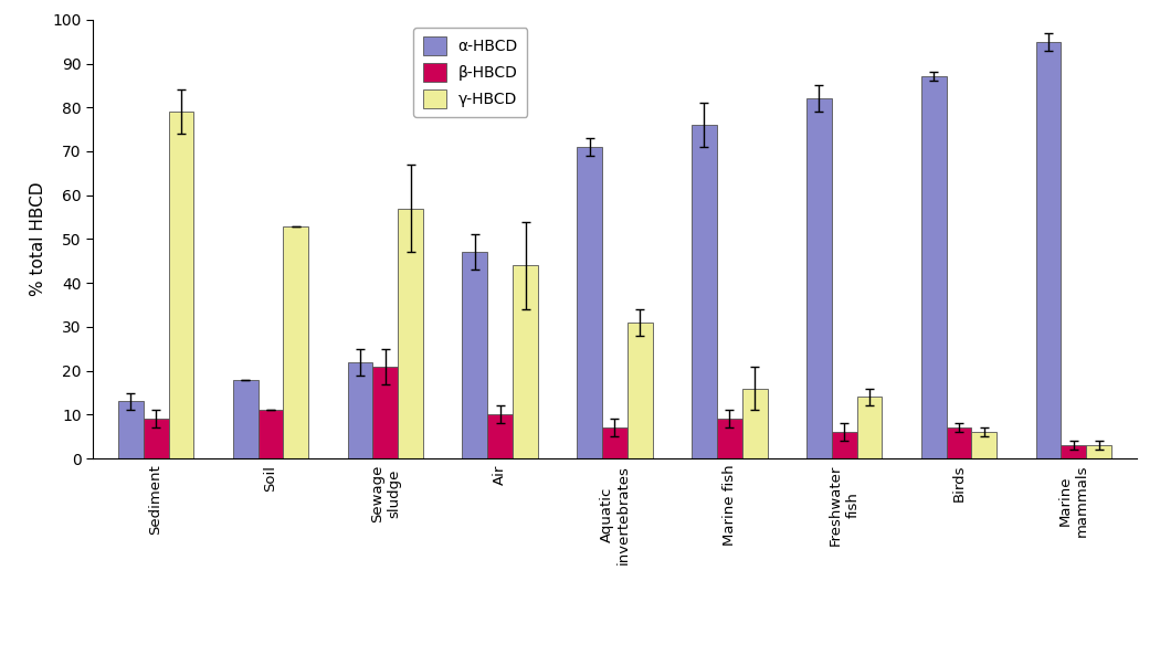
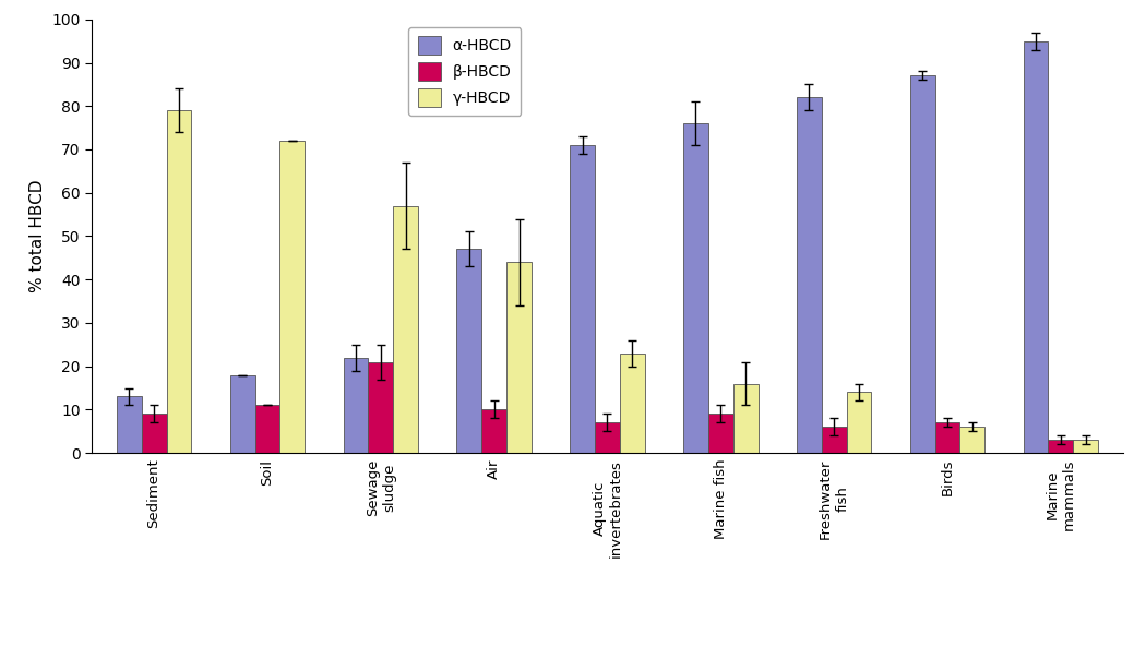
γ-HBCD/Soil: 53 -> 72
γ-HBCD/Aquatic invertebrates: 31 -> 23
